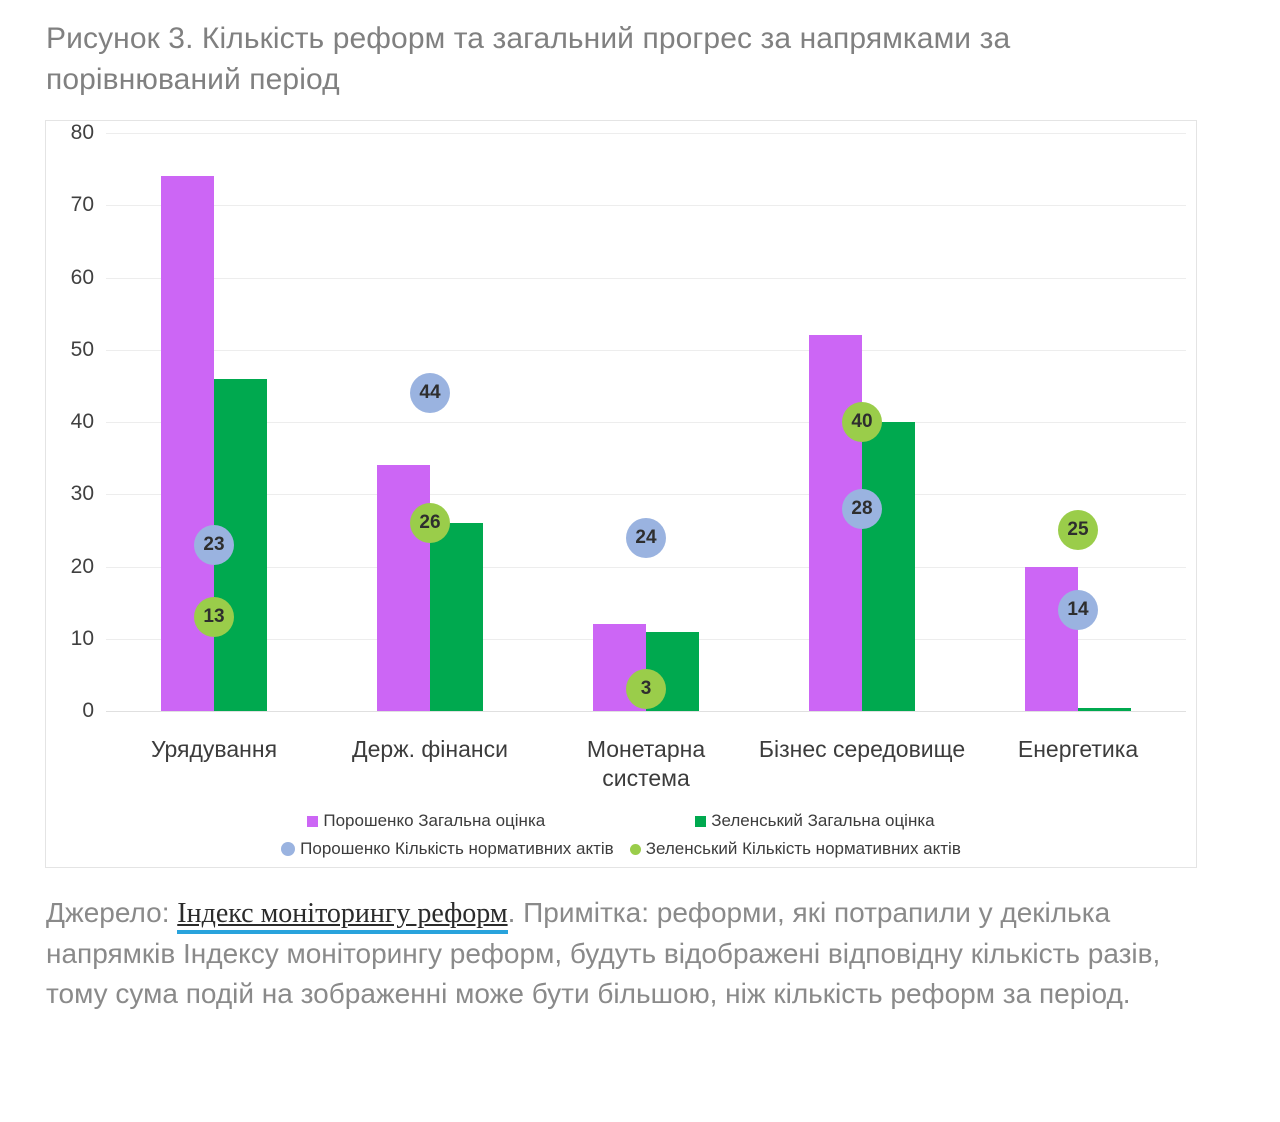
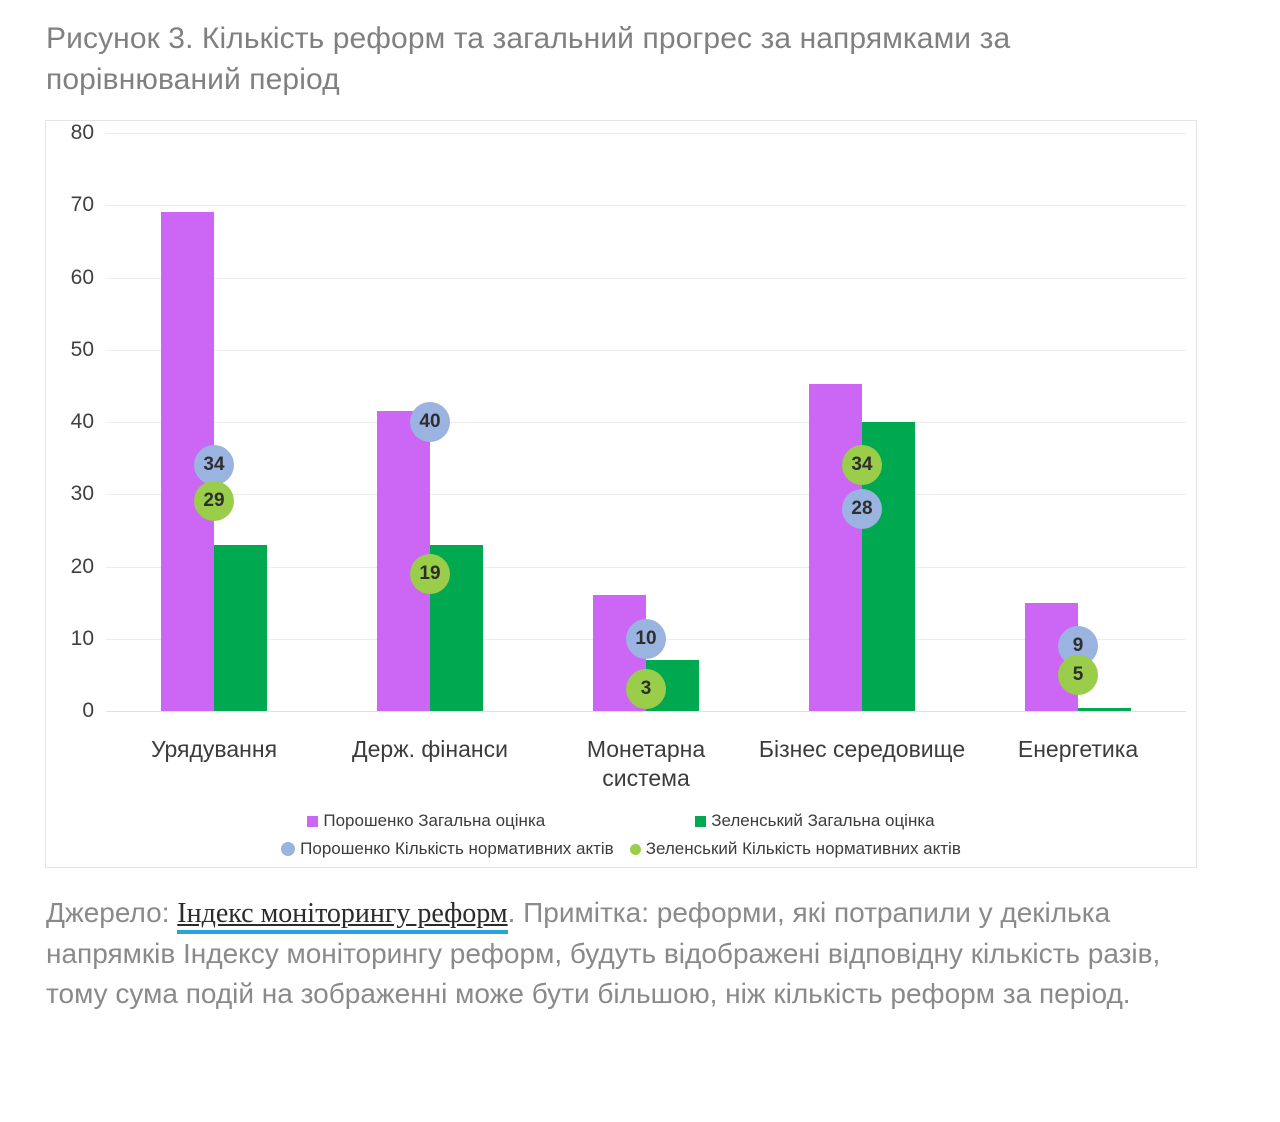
Порошенко Загальна оцінка/Урядування: 74 -> 69
Зеленський Загальна оцінка/Урядування: 46 -> 23
Порошенко Кількість нормативних актів/Урядування: 23 -> 34
Зеленський Кількість нормативних актів/Урядування: 13 -> 29
Порошенко Загальна оцінка/Держ. фінанси: 34 -> 42
Зеленський Загальна оцінка/Держ. фінанси: 26 -> 23
Порошенко Кількість нормативних актів/Держ. фінанси: 44 -> 40
Зеленський Кількість нормативних актів/Держ. фінанси: 26 -> 19
Порошенко Загальна оцінка/Монетарна система: 12 -> 16
Зеленський Загальна оцінка/Монетарна система: 11 -> 7
Порошенко Кількість нормативних актів/Монетарна система: 24 -> 10
Порошенко Загальна оцінка/Бізнес середовище: 52 -> 45
Зеленський Кількість нормативних актів/Бізнес середовище: 40 -> 34
Порошенко Загальна оцінка/Енергетика: 20 -> 15
Порошенко Кількість нормативних актів/Енергетика: 14 -> 9
Зеленський Кількість нормативних актів/Енергетика: 25 -> 5
